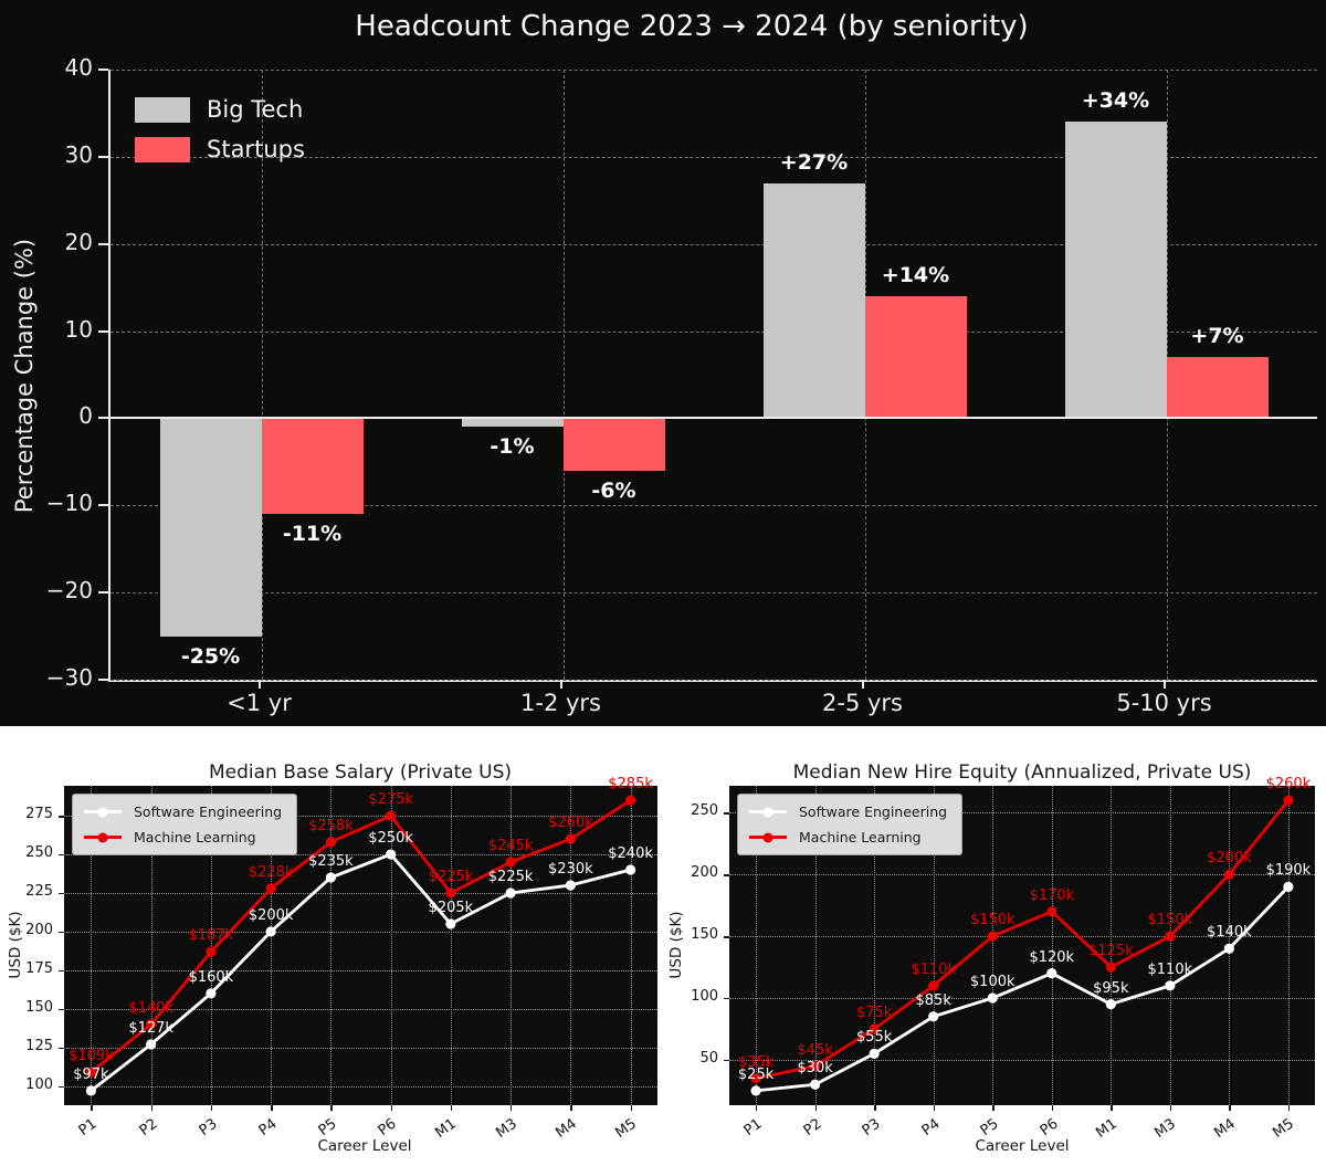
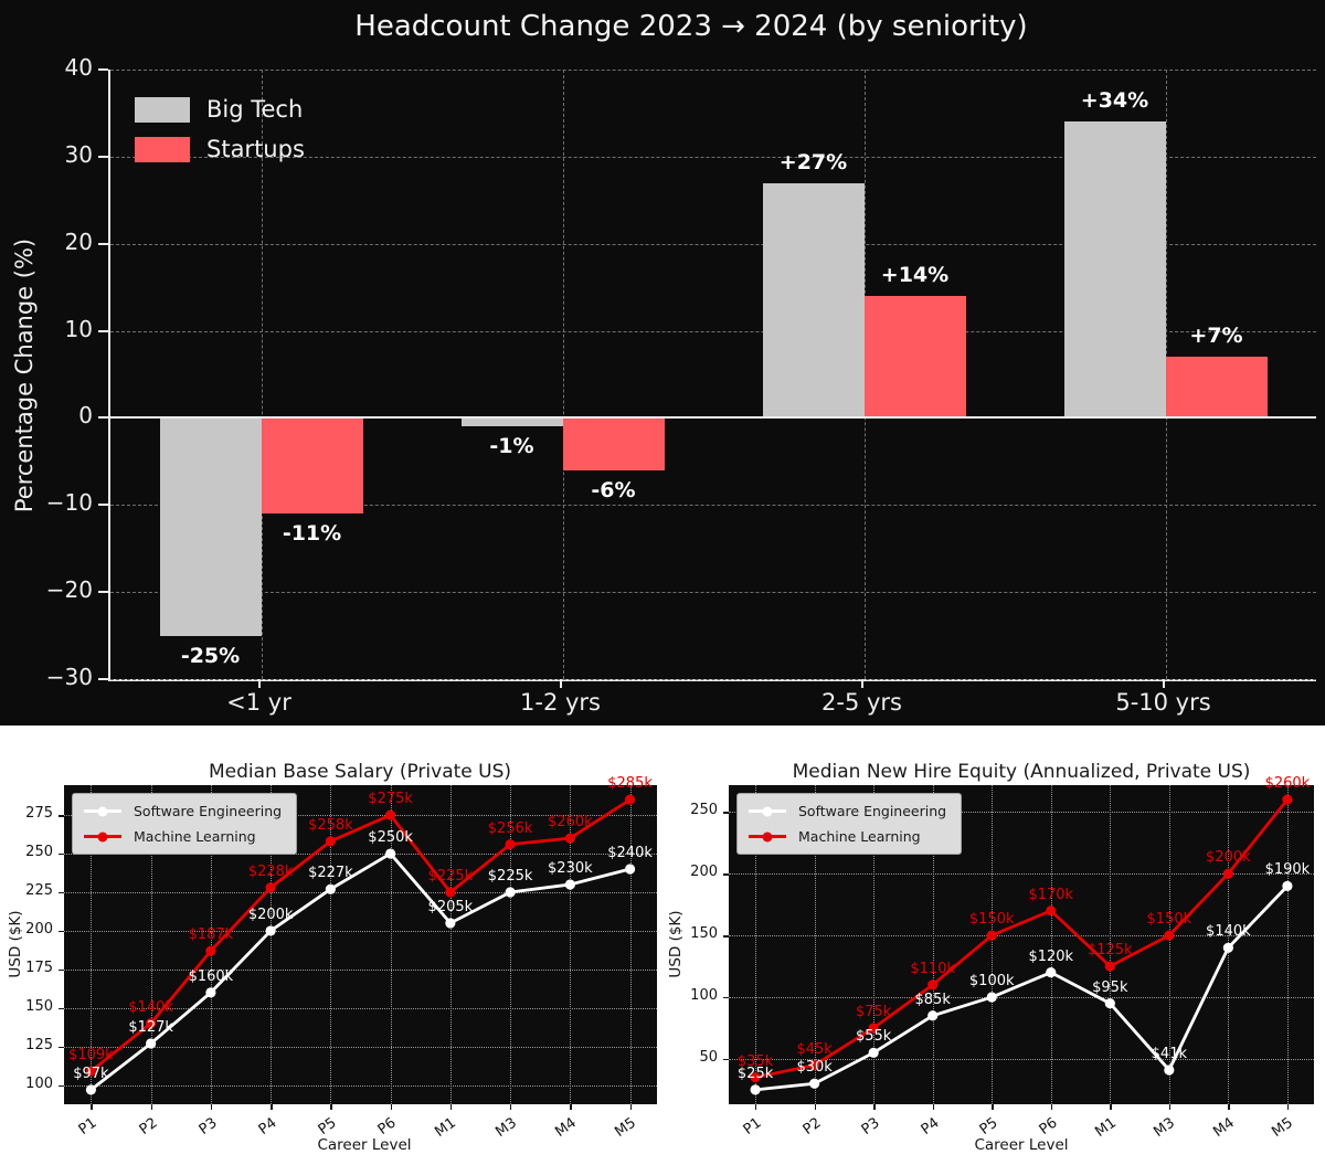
Median Base Salary (Private US)/Software Engineering/P5: $235k -> $227k
Median Base Salary (Private US)/Machine Learning/M3: $245k -> $256k
Median New Hire Equity (Annualized, Private US)/Software Engineering/M3: $110k -> $41k
